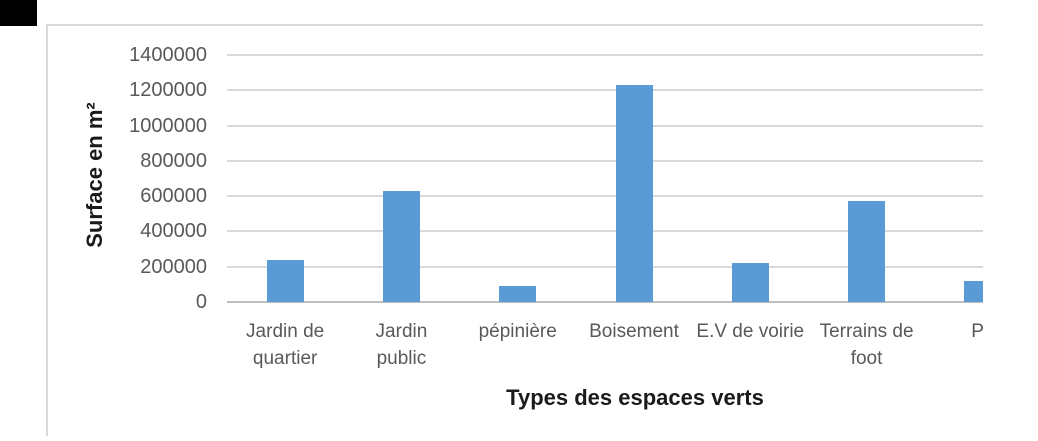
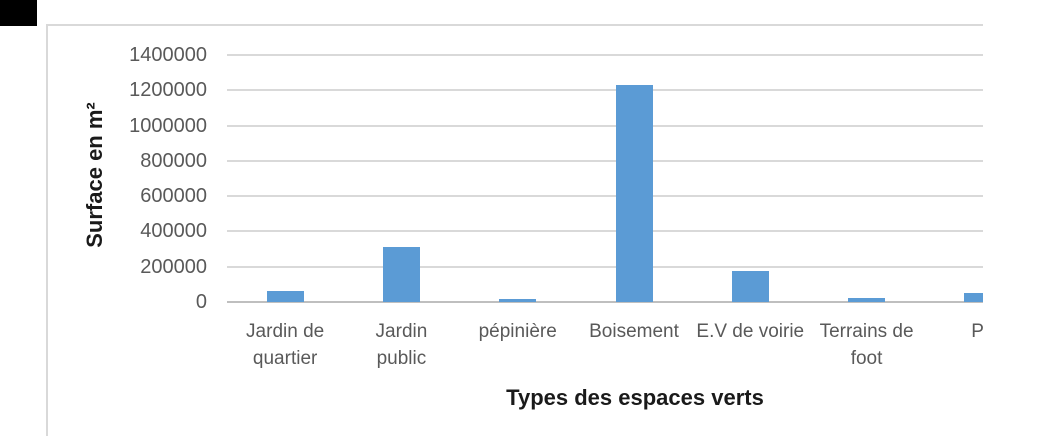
Jardin de quartier: 240000 -> 60000
Jardin public: 630000 -> 310000
pépinière: 90000 -> 20000
E.V de voirie: 220000 -> 180000
Terrains de foot: 570000 -> 20000
Pa: 120000 -> 50000
